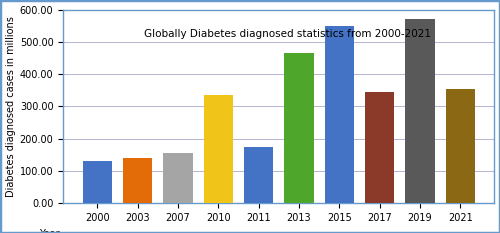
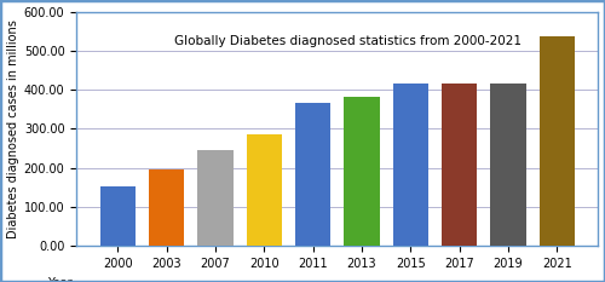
2000: 130 -> 151
2003: 140 -> 194
2007: 155 -> 246
2010: 335 -> 285
2011: 175 -> 366
2013: 465 -> 382
2015: 550 -> 415
2017: 345 -> 415
2019: 570 -> 415
2021: 355 -> 537
